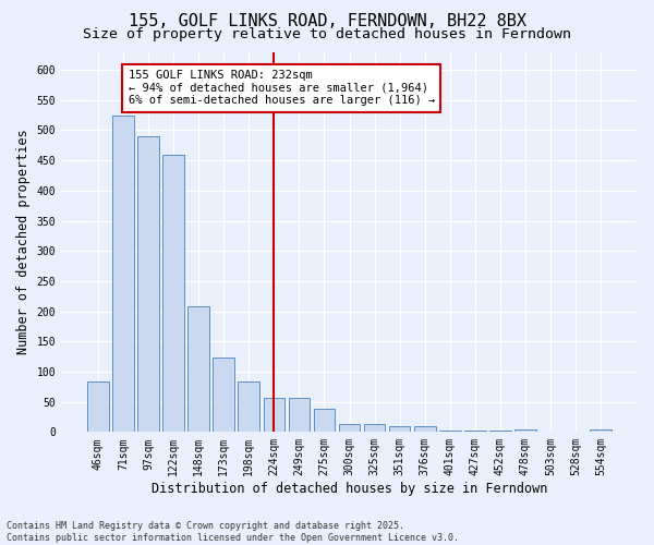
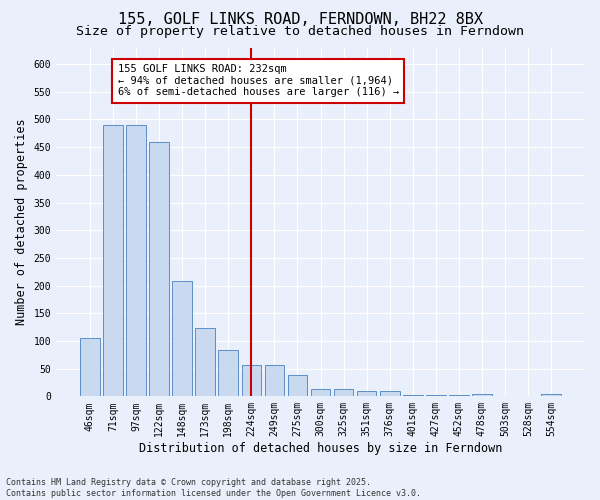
46sqm: 84 -> 105
71sqm: 524 -> 490
